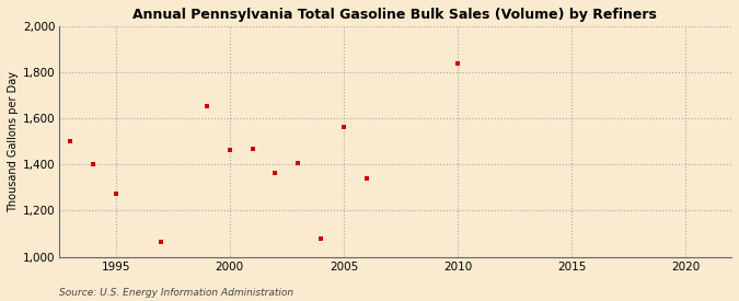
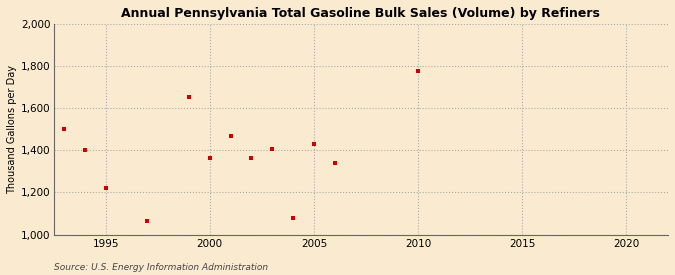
1995: 1,275 -> 1,220
2000: 1,465 -> 1,365
2005: 1,565 -> 1,430
2010: 1,840 -> 1,775
